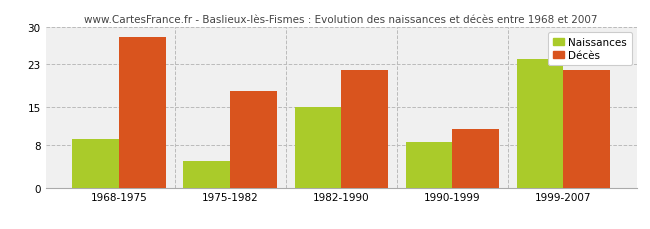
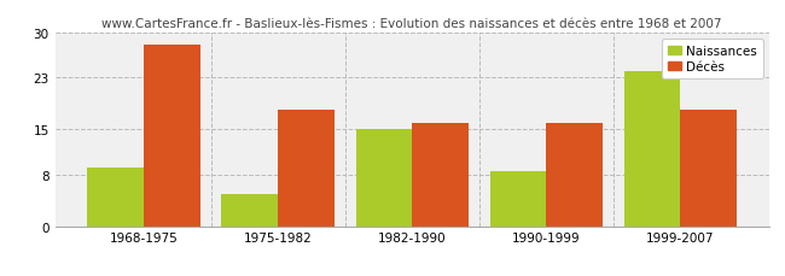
Décès/1982-1990: 22 -> 16
Décès/1990-1999: 11 -> 16
Décès/1999-2007: 22 -> 18
